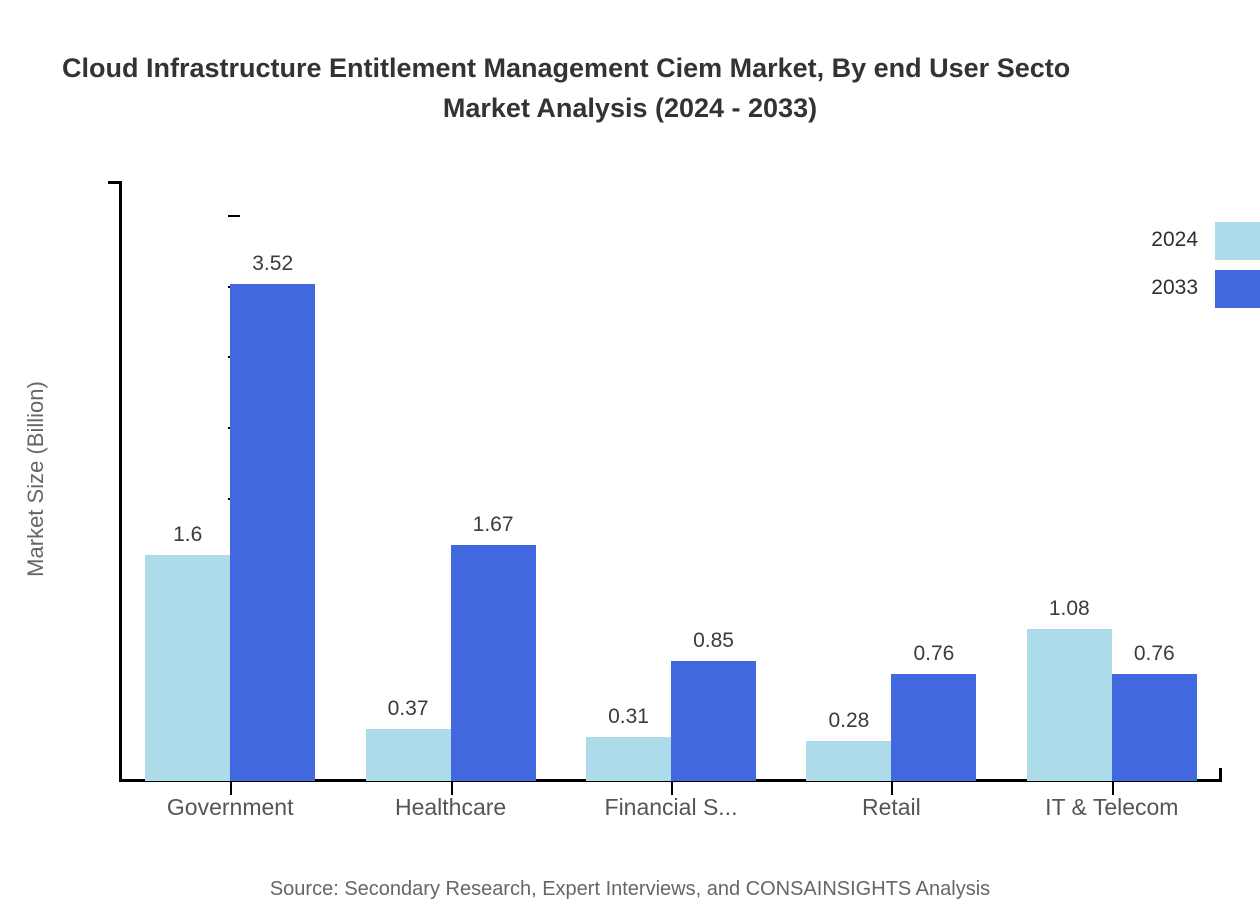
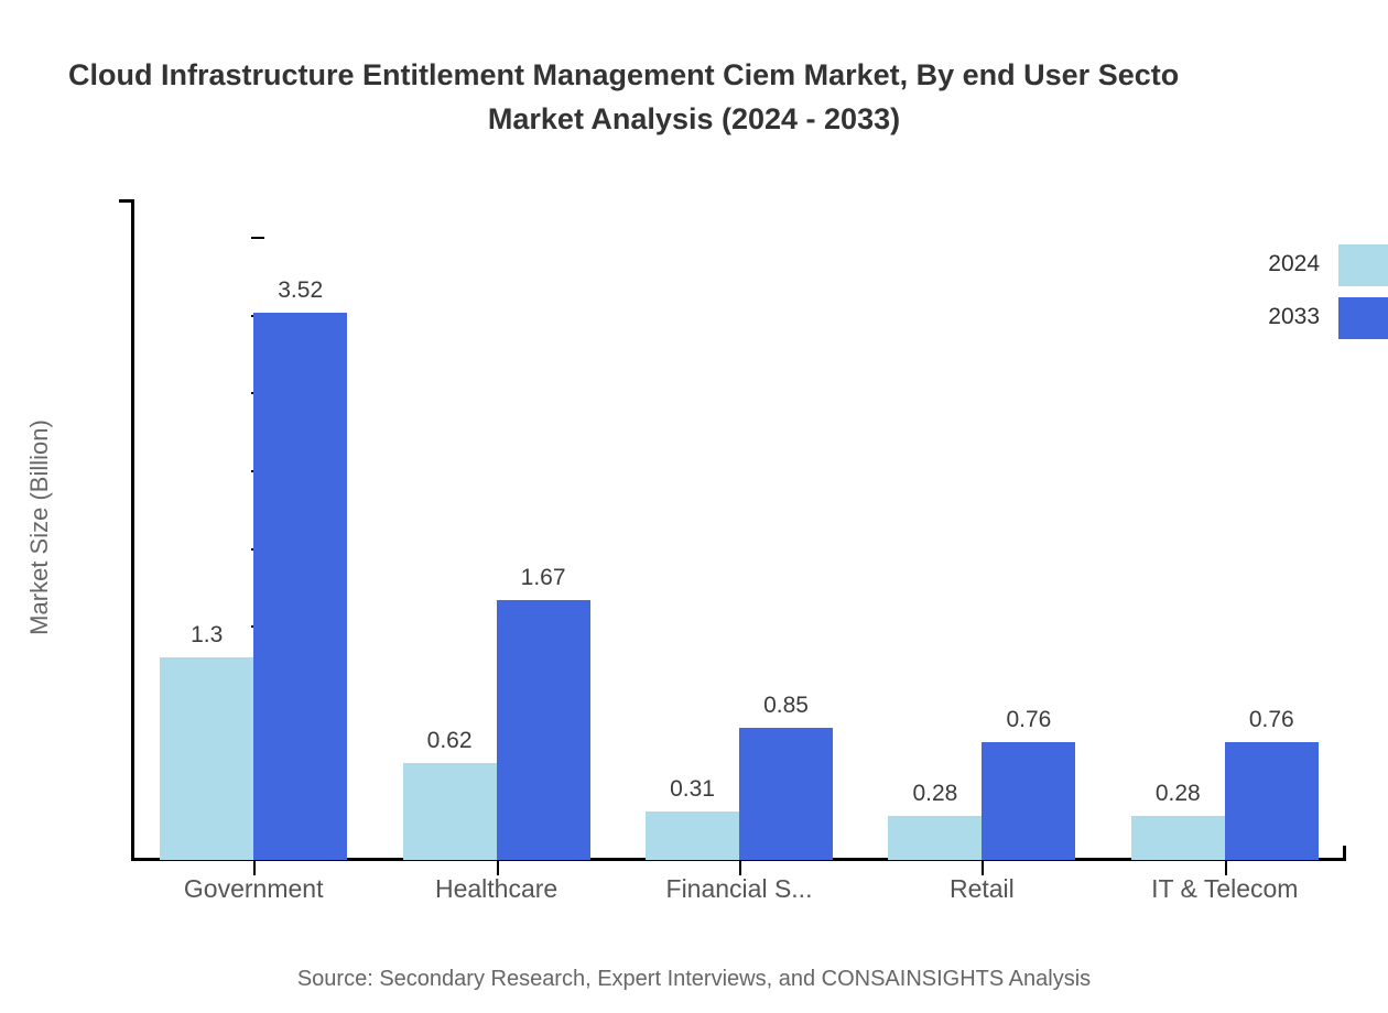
2024/Government: 1.6 -> 1.3
2024/Healthcare: 0.37 -> 0.62
2024/IT & Telecom: 1.08 -> 0.28
